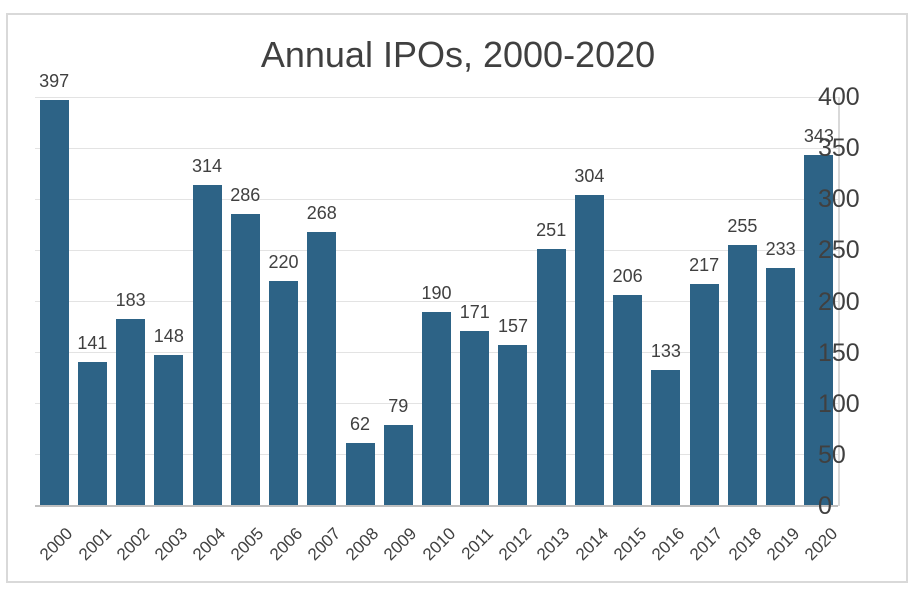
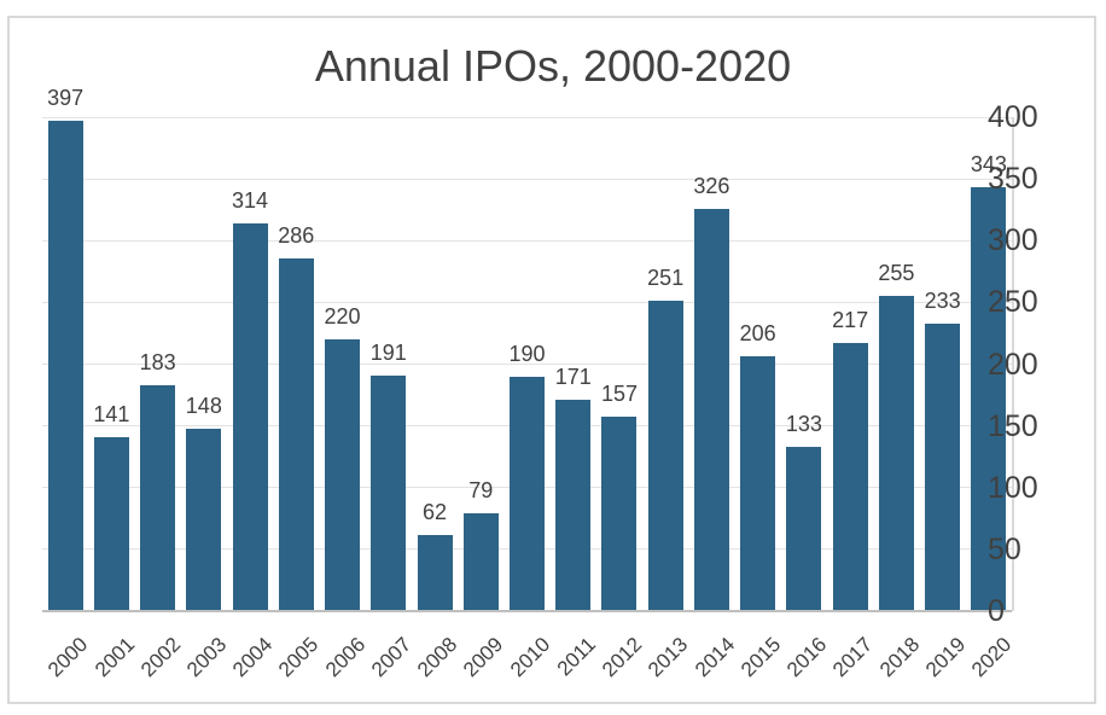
2007: 268 -> 191
2014: 304 -> 326
